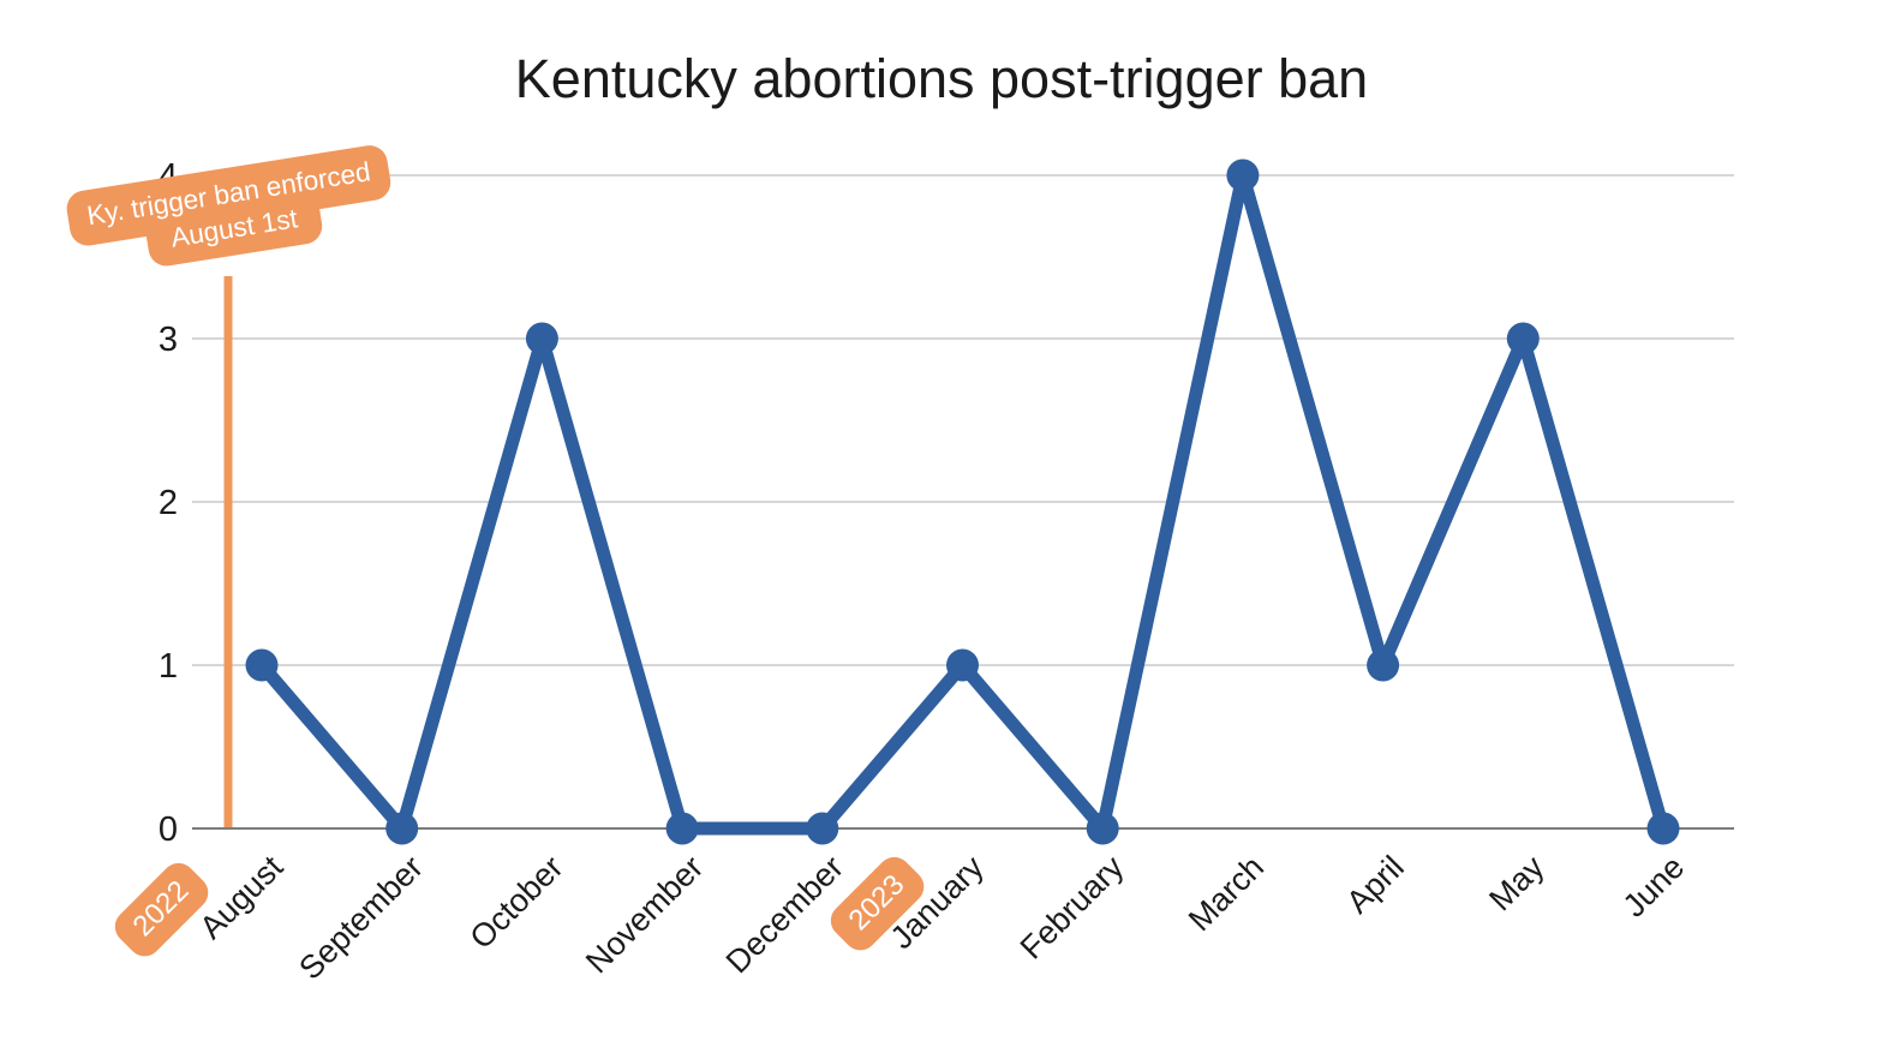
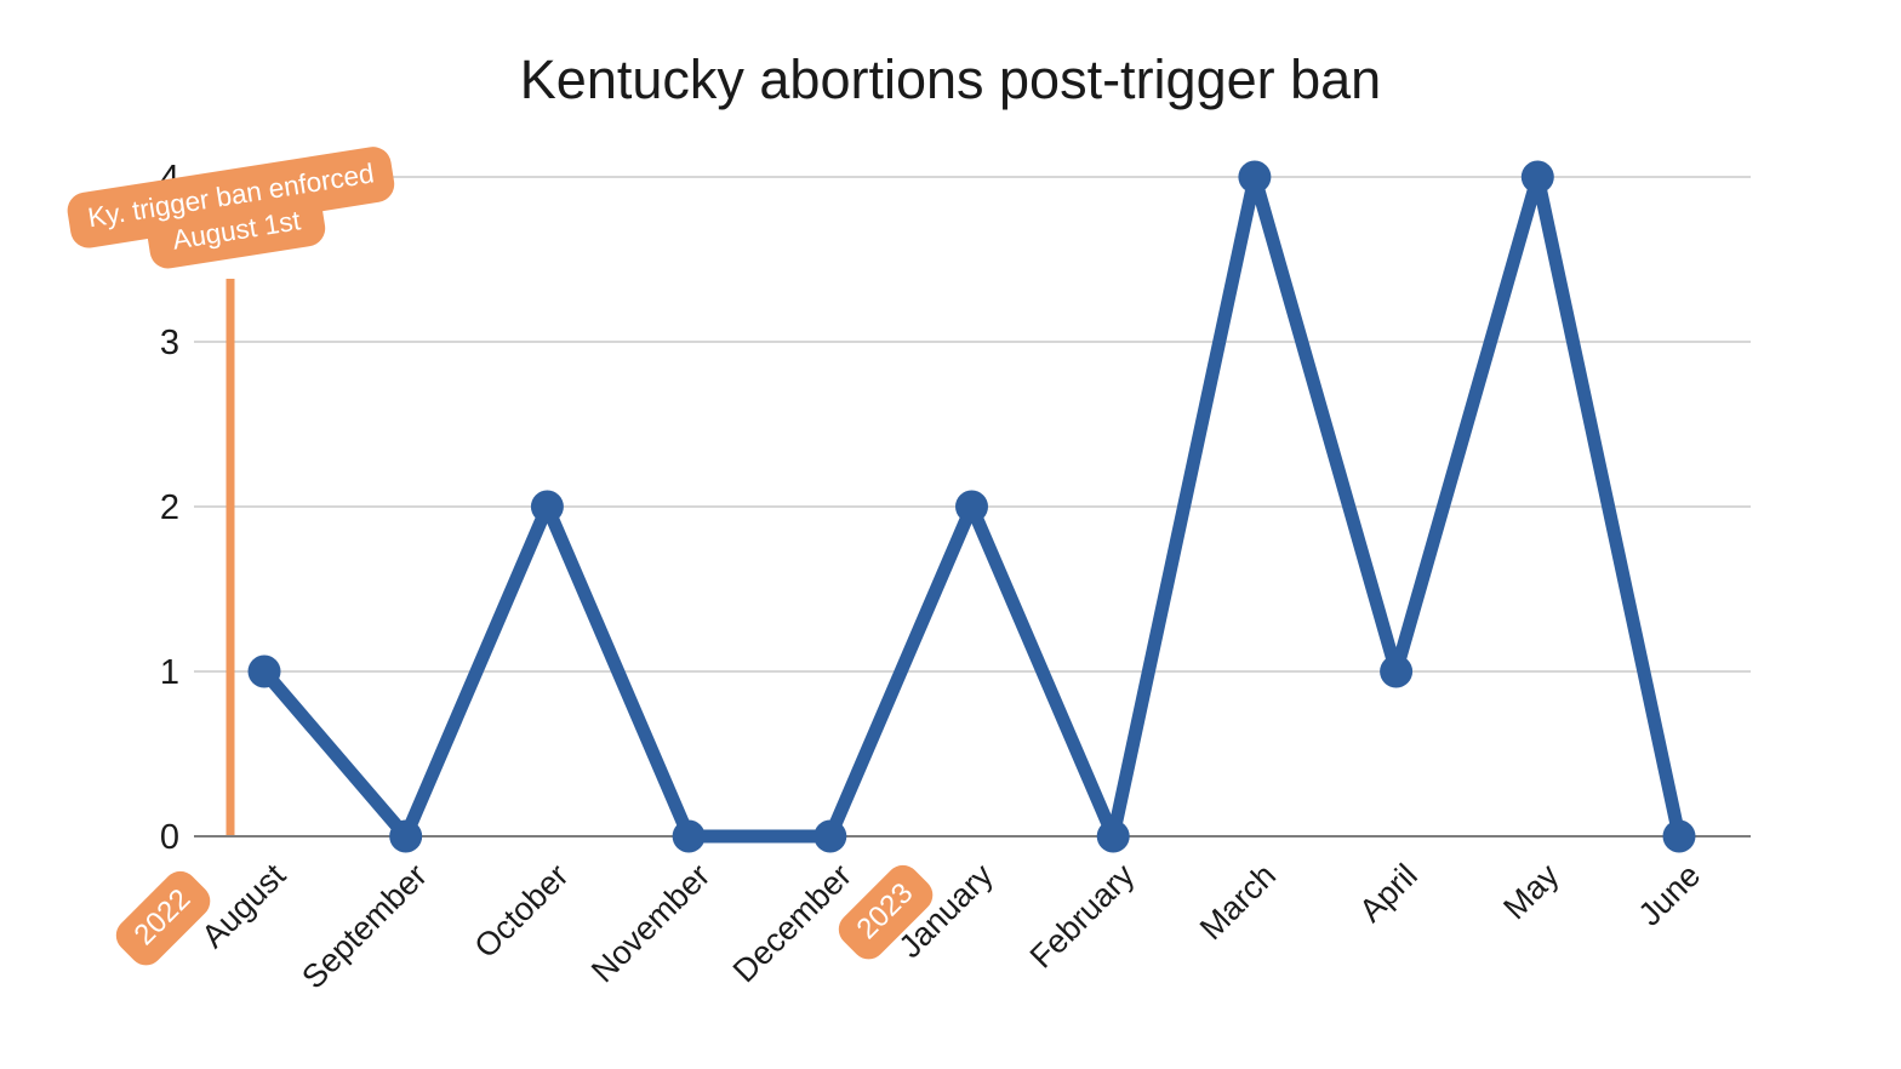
October: 3 -> 2
January: 1 -> 2
May: 3 -> 4
